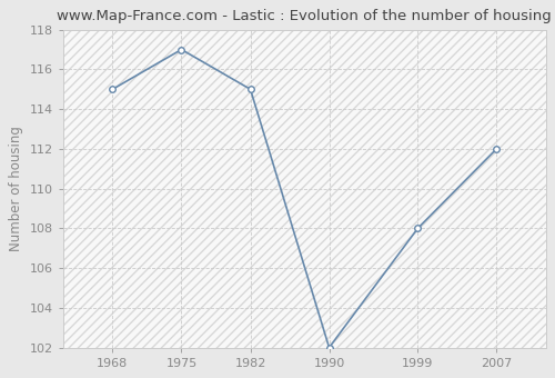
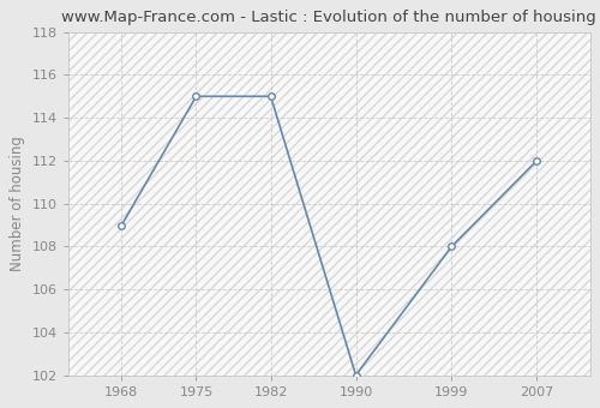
1968: 115 -> 109
1975: 117 -> 115
